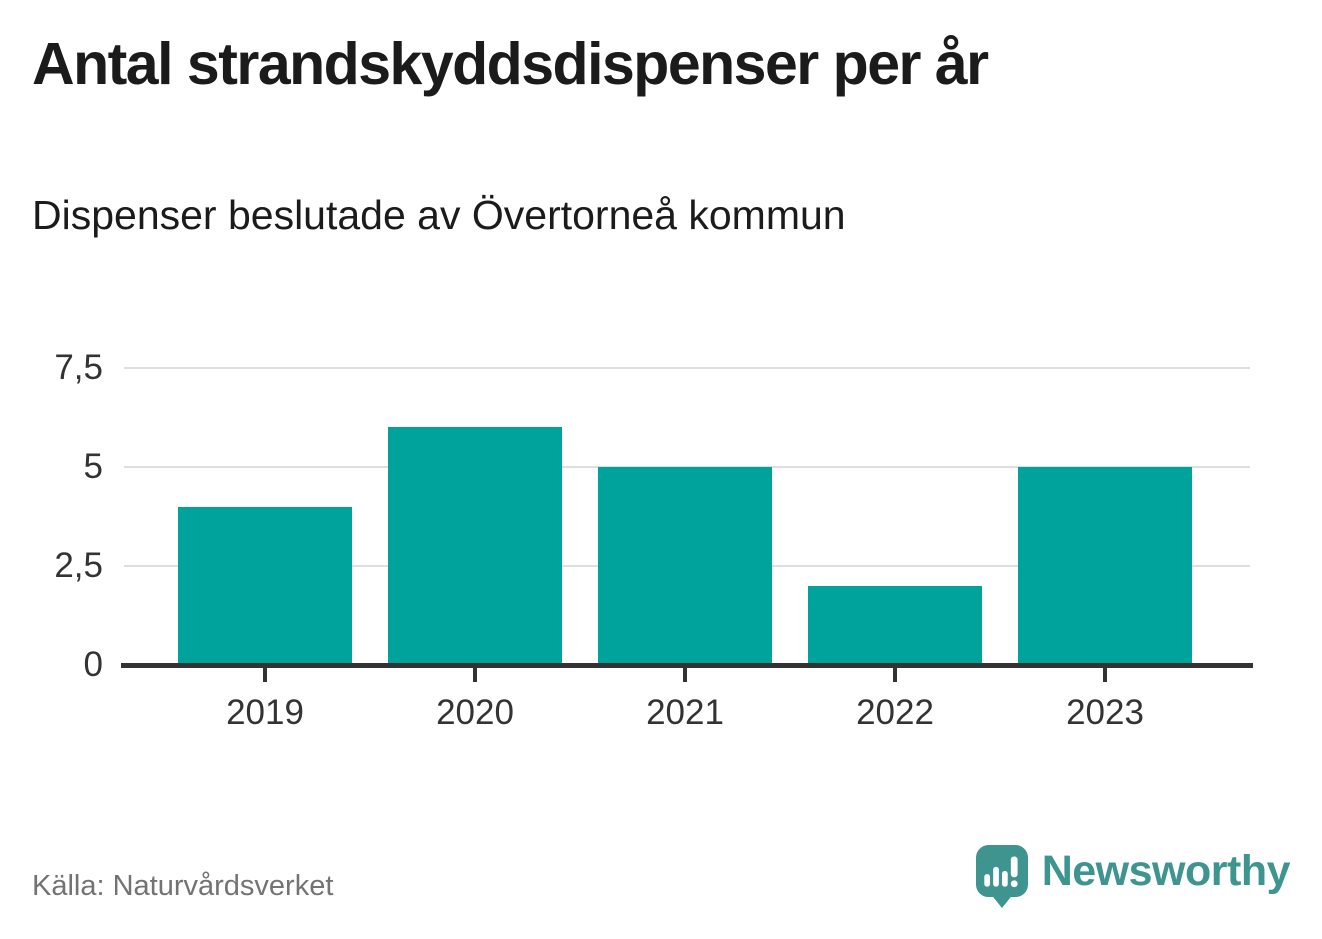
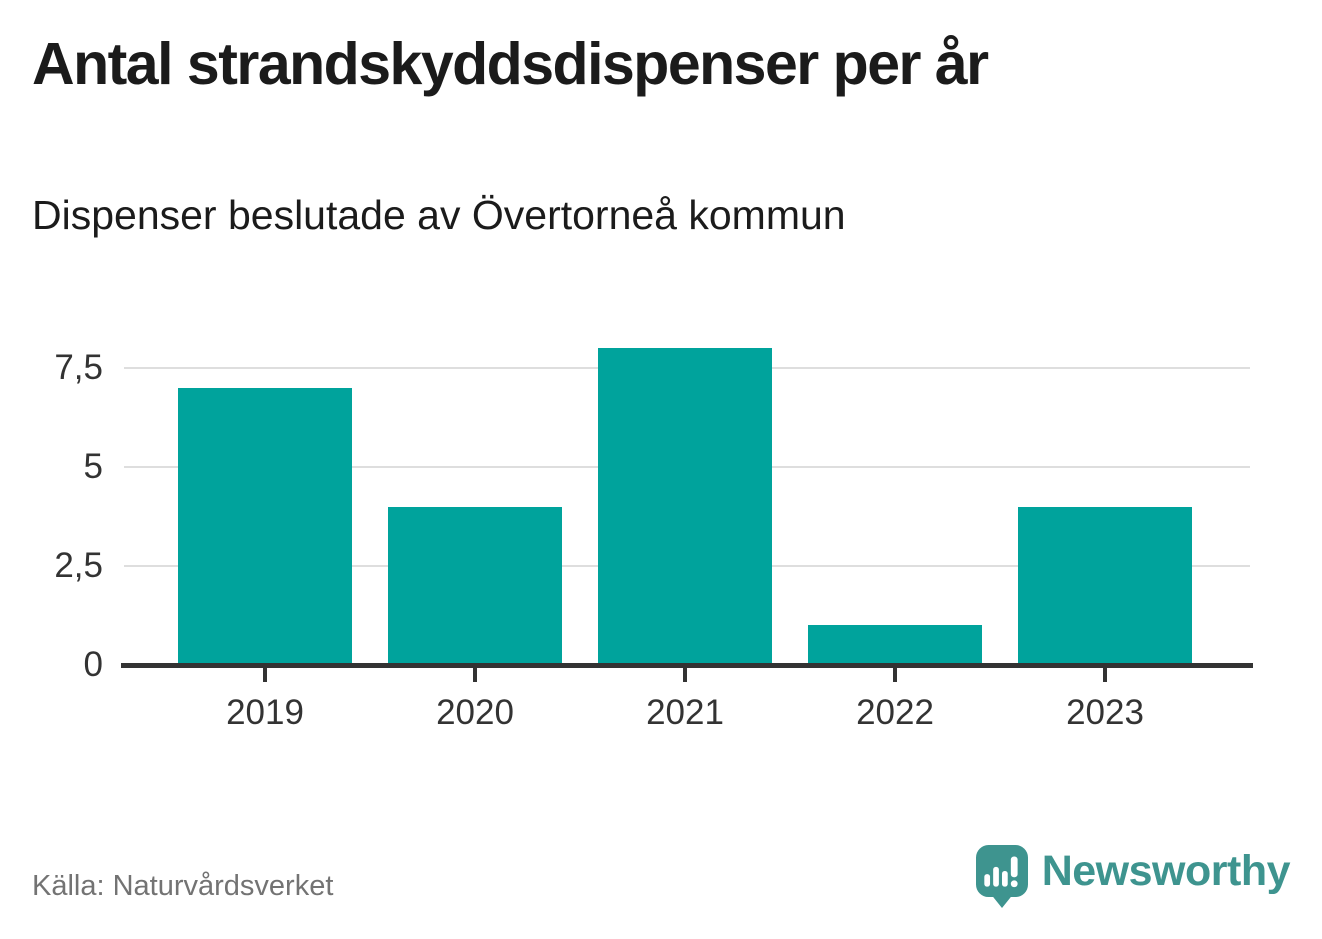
2019: 4 -> 7
2020: 6 -> 4
2021: 5 -> 8
2022: 2 -> 1
2023: 5 -> 4
